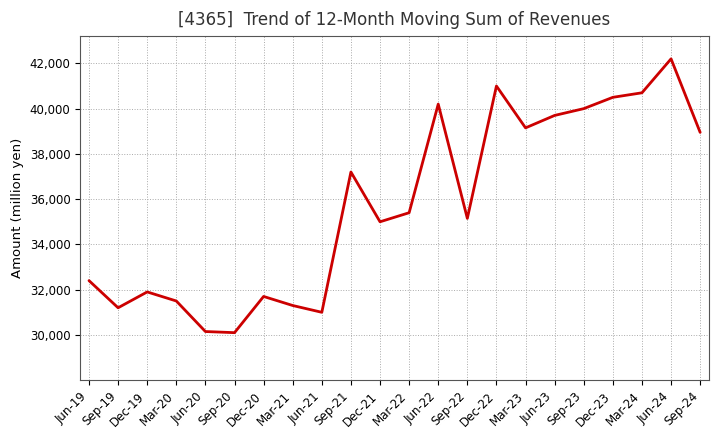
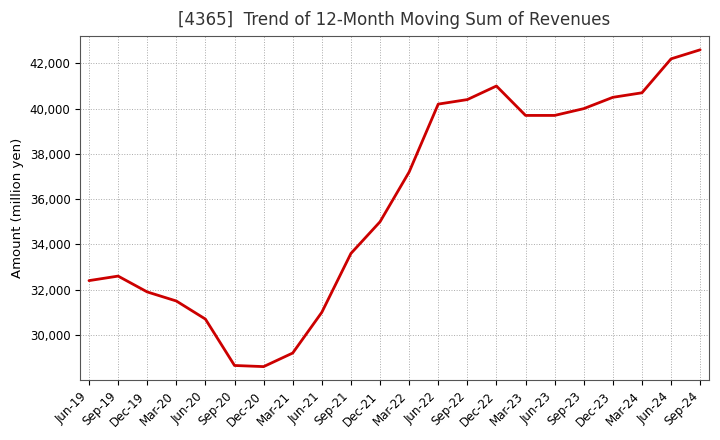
Sep-19: 31,200 -> 32,600
Jun-20: 30,150 -> 30,700
Sep-20: 30,100 -> 28,650
Dec-20: 31,700 -> 28,600
Mar-21: 31,300 -> 29,200
Sep-21: 37,200 -> 33,600
Mar-22: 35,400 -> 37,200
Sep-22: 35,150 -> 40,400
Mar-23: 39,150 -> 39,700
Sep-24: 38,950 -> 42,600
